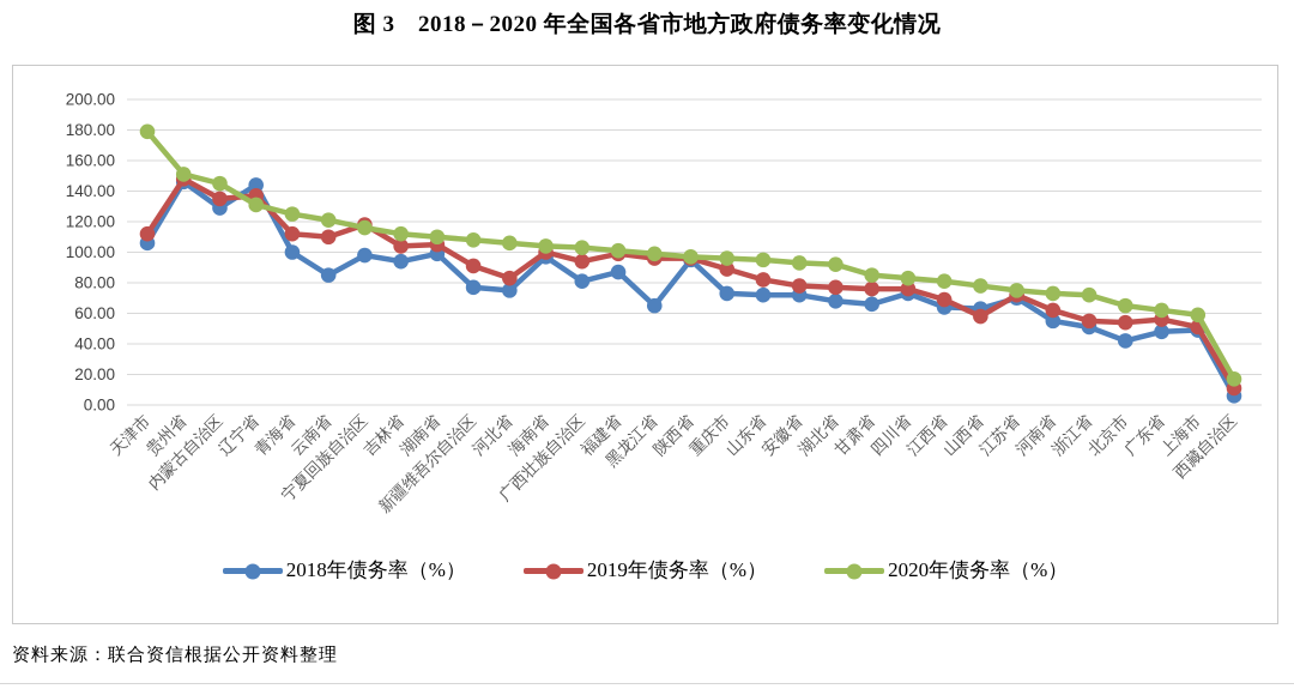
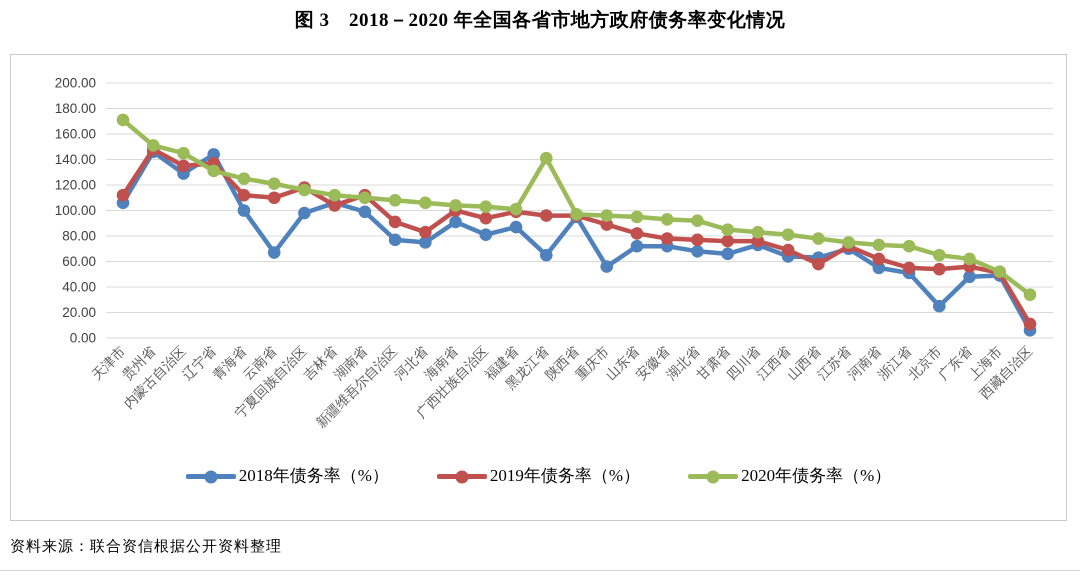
2020年债务率（%）/天津市: 179 -> 171
2018年债务率（%）/云南省: 85 -> 67
2018年债务率（%）/吉林省: 94 -> 106
2019年债务率（%）/湖南省: 105 -> 112
2018年债务率（%）/海南省: 97 -> 91
2020年债务率（%）/黑龙江省: 99 -> 141
2018年债务率（%）/重庆市: 73 -> 56
2018年债务率（%）/北京市: 42 -> 25
2020年债务率（%）/上海市: 59 -> 52
2020年债务率（%）/西藏自治区: 17 -> 34
